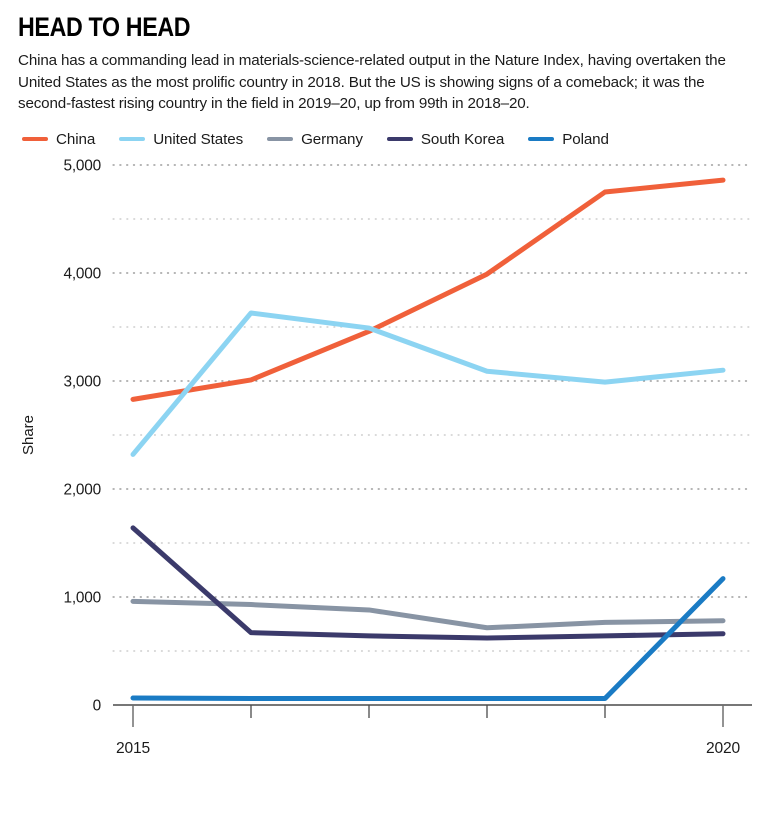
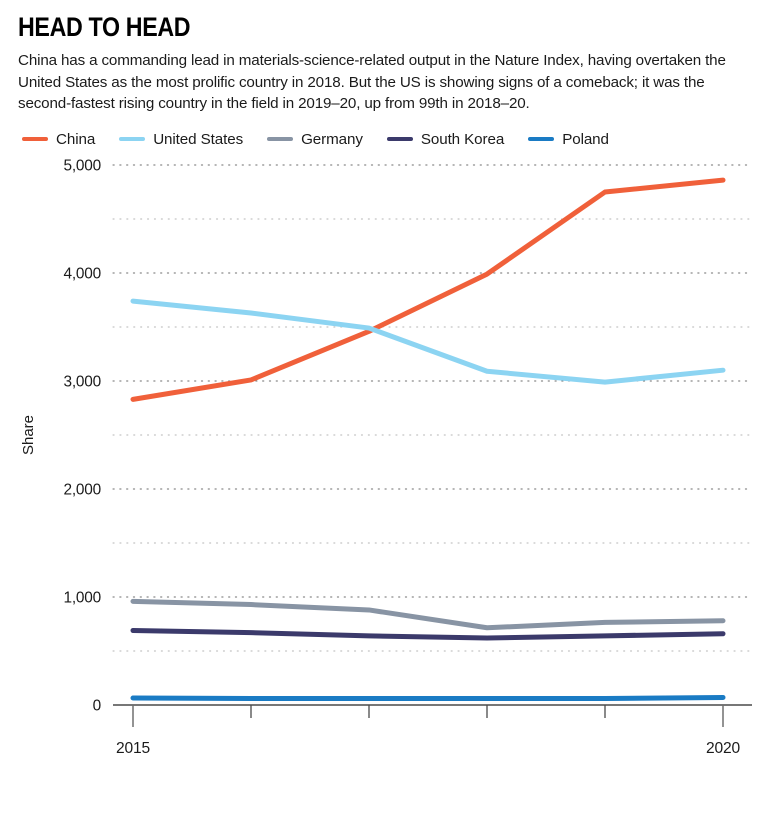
United States/2015: 2320 -> 3740
South Korea/2015: 1640 -> 690
Poland/2020: 1170 -> 70
